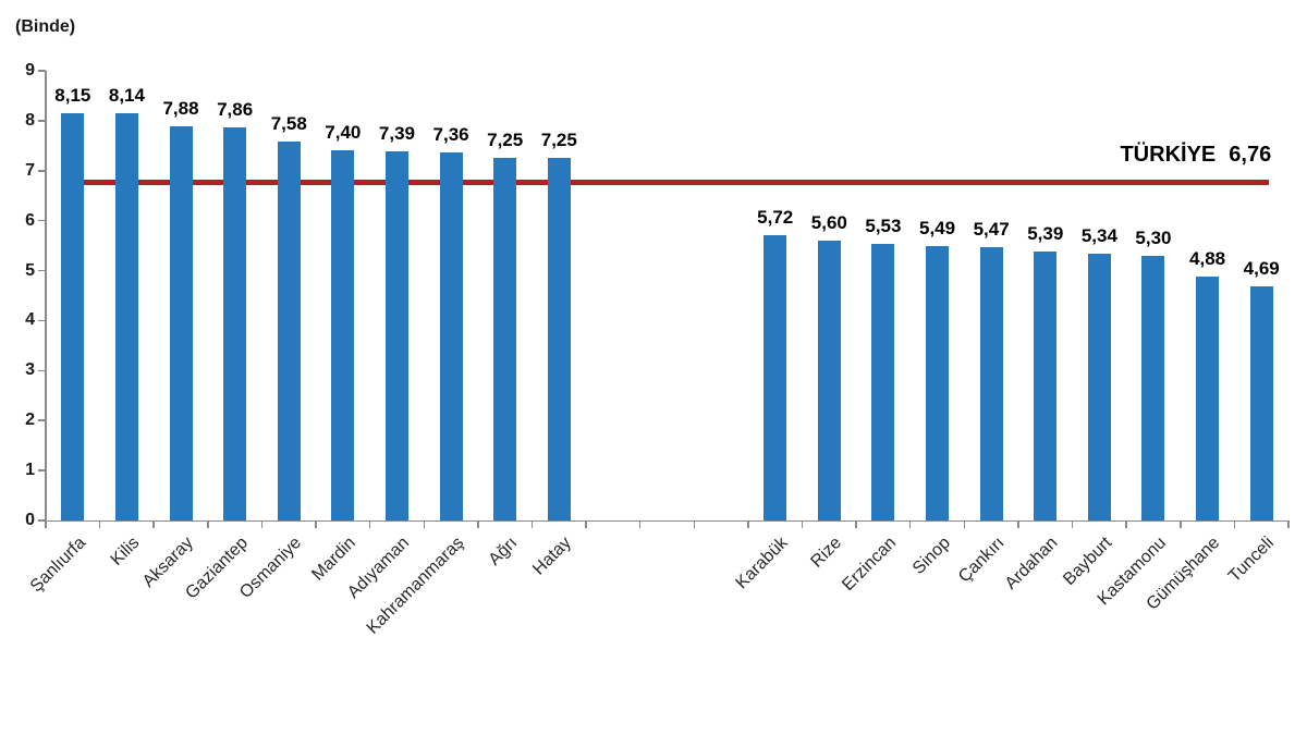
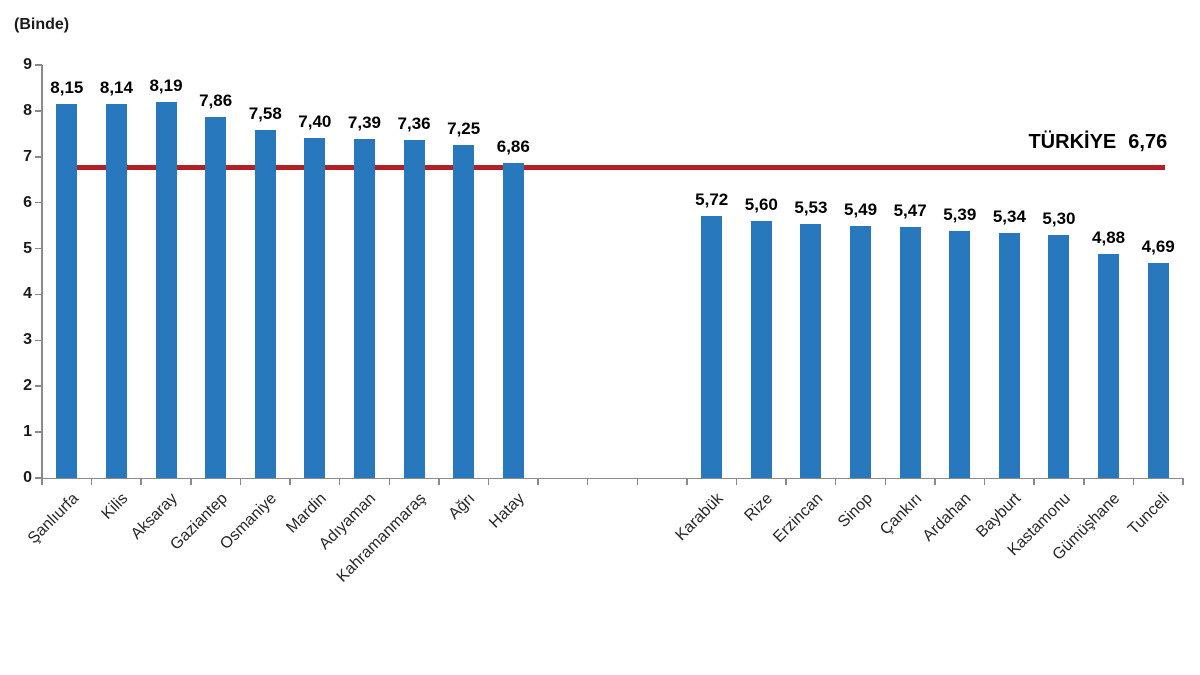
Aksaray: 7,88 -> 8,19
Hatay: 7,25 -> 6,86
